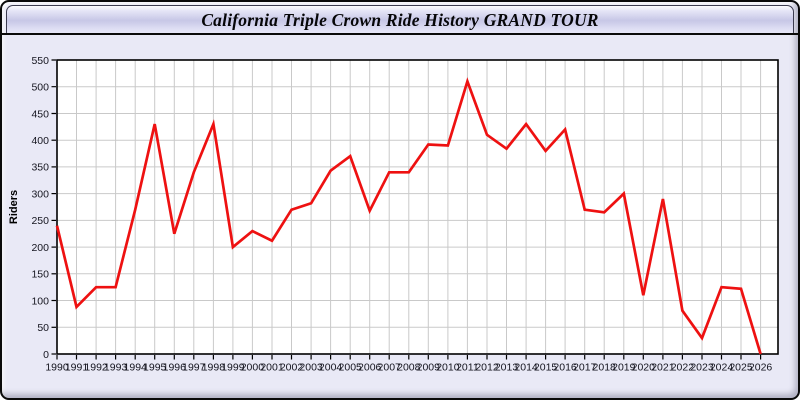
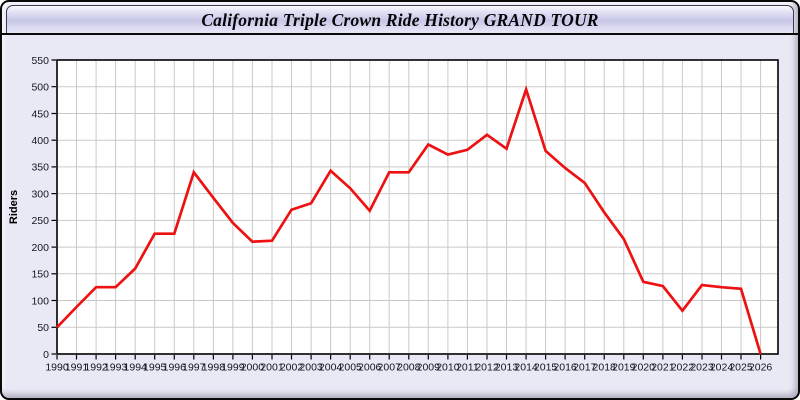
1990: 240 -> 50
1994: 270 -> 160
1995: 430 -> 220
1998: 430 -> 290
1999: 200 -> 240
2000: 230 -> 210
2005: 370 -> 310
2010: 390 -> 370
2011: 510 -> 380
2014: 430 -> 500
2016: 420 -> 350
2017: 270 -> 320
2019: 300 -> 220
2020: 110 -> 140
2021: 290 -> 130
2023: 30 -> 130
